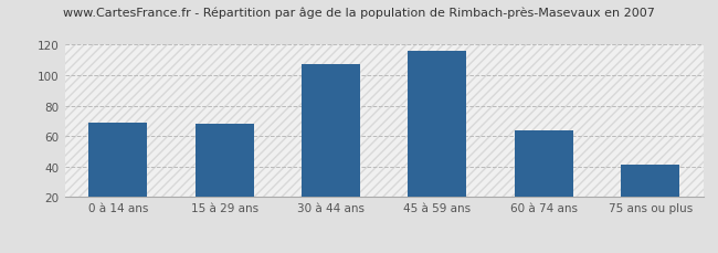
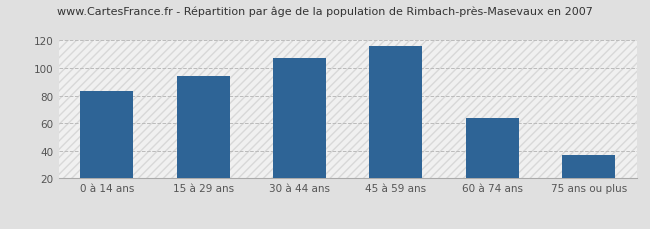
0 à 14 ans: 69 -> 83
15 à 29 ans: 68 -> 94
75 ans ou plus: 41 -> 37
